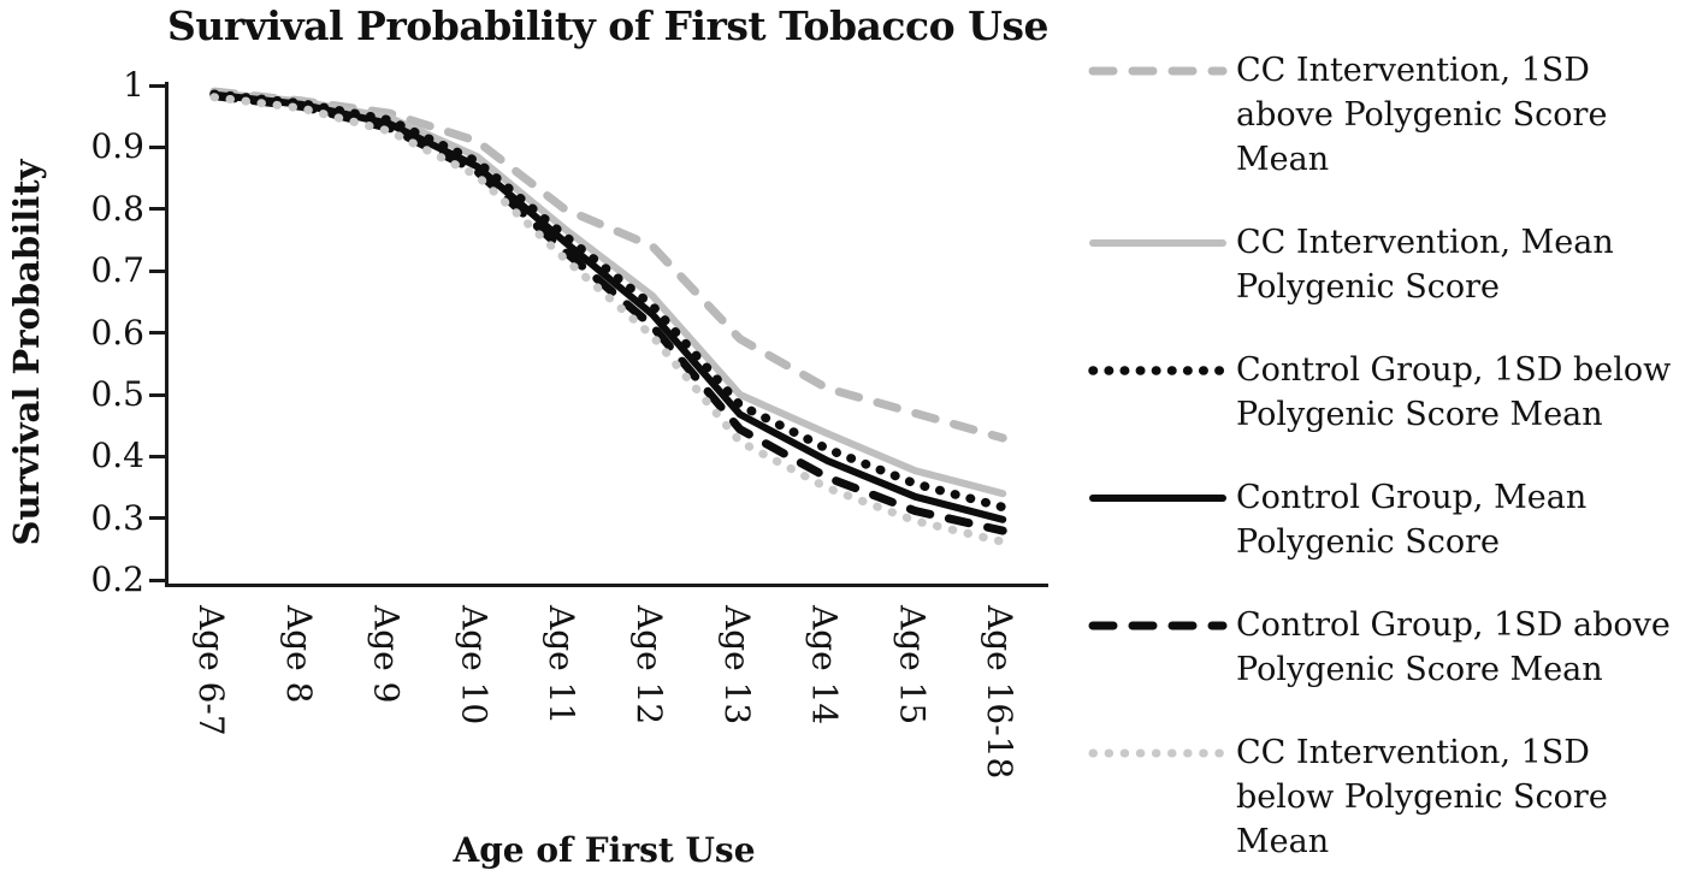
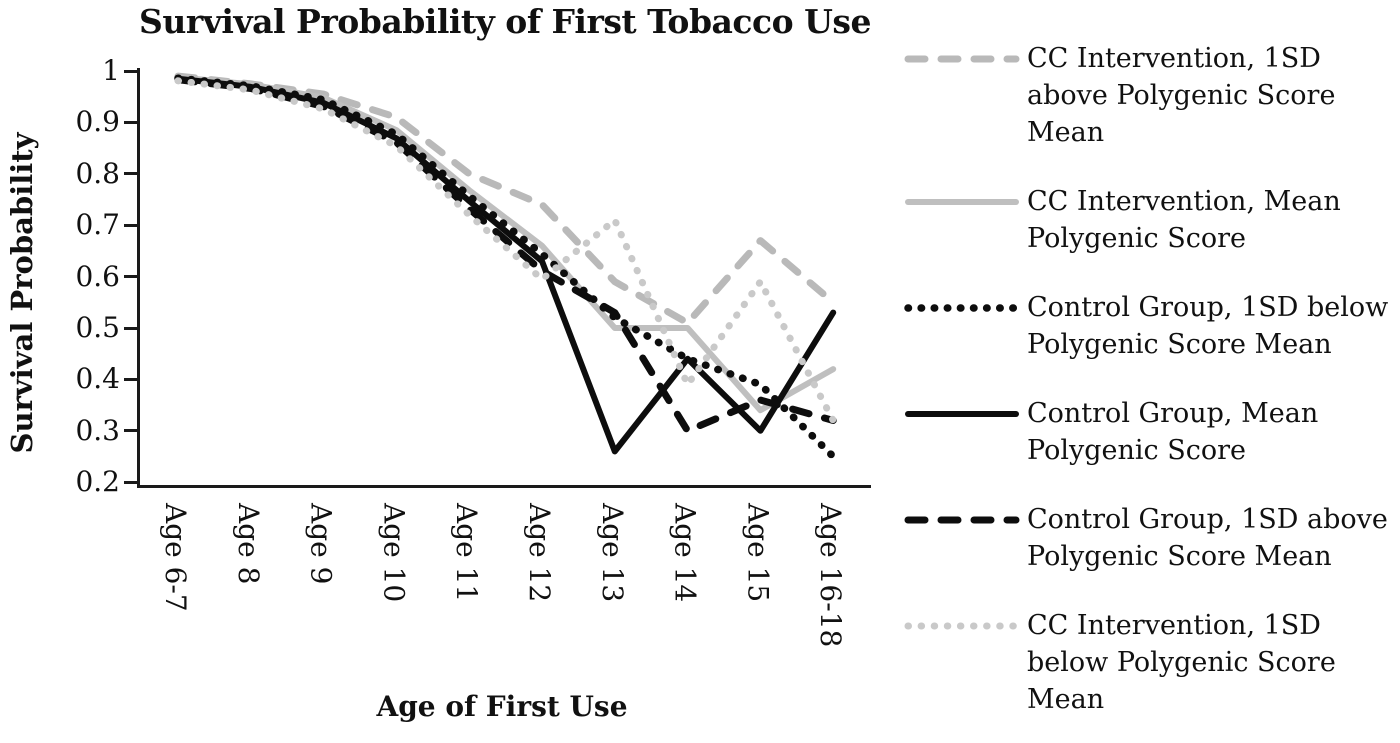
Control Group, 1SD below Polygenic Score Mean/Age 13: 0.48 -> 0.52
Control Group, Mean Polygenic Score/Age 13: 0.47 -> 0.26
Control Group, 1SD above Polygenic Score Mean/Age 13: 0.44 -> 0.53
CC Intervention, 1SD below Polygenic Score Mean/Age 13: 0.42 -> 0.71
CC Intervention, Mean Polygenic Score/Age 14: 0.44 -> 0.50
Control Group, 1SD below Polygenic Score Mean/Age 14: 0.41 -> 0.44
Control Group, Mean Polygenic Score/Age 14: 0.39 -> 0.44
Control Group, 1SD above Polygenic Score Mean/Age 14: 0.37 -> 0.30
CC Intervention, 1SD below Polygenic Score Mean/Age 14: 0.35 -> 0.39
CC Intervention, 1SD above Polygenic Score Mean/Age 15: 0.47 -> 0.67
CC Intervention, Mean Polygenic Score/Age 15: 0.38 -> 0.34
Control Group, 1SD below Polygenic Score Mean/Age 15: 0.36 -> 0.39
Control Group, Mean Polygenic Score/Age 15: 0.34 -> 0.30
Control Group, 1SD above Polygenic Score Mean/Age 15: 0.31 -> 0.36
CC Intervention, 1SD below Polygenic Score Mean/Age 15: 0.30 -> 0.59
CC Intervention, 1SD above Polygenic Score Mean/Age 16-18: 0.43 -> 0.55
CC Intervention, Mean Polygenic Score/Age 16-18: 0.34 -> 0.42
Control Group, 1SD below Polygenic Score Mean/Age 16-18: 0.32 -> 0.25
Control Group, Mean Polygenic Score/Age 16-18: 0.30 -> 0.53
Control Group, 1SD above Polygenic Score Mean/Age 16-18: 0.28 -> 0.32
CC Intervention, 1SD below Polygenic Score Mean/Age 16-18: 0.26 -> 0.32
